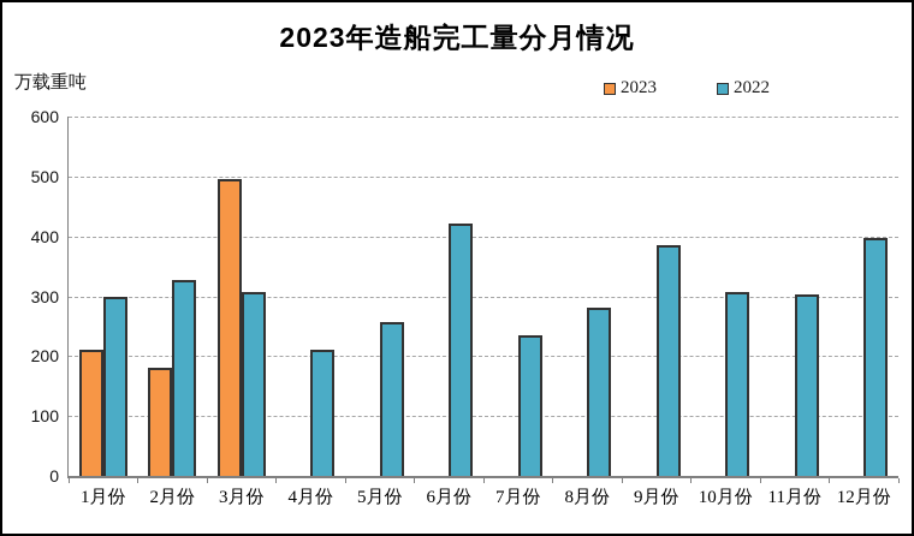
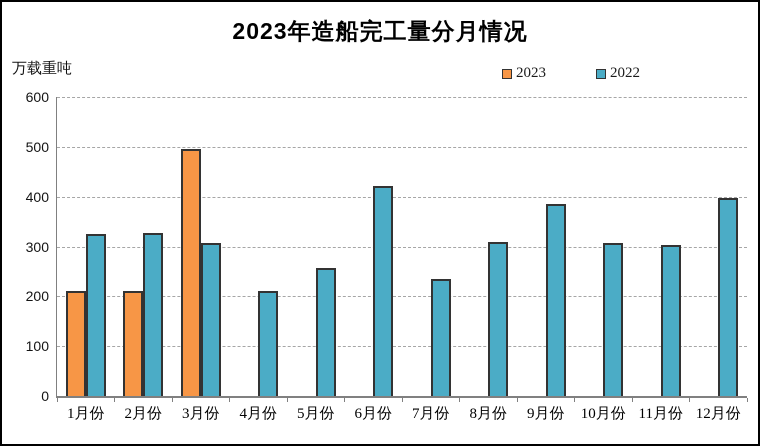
2022/1月份: 300 -> 320
2023/2月份: 180 -> 210
2022/8月份: 280 -> 310
